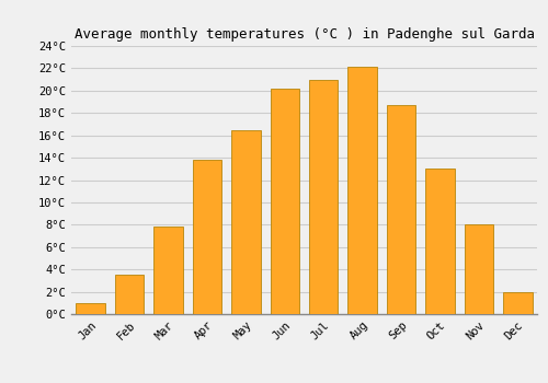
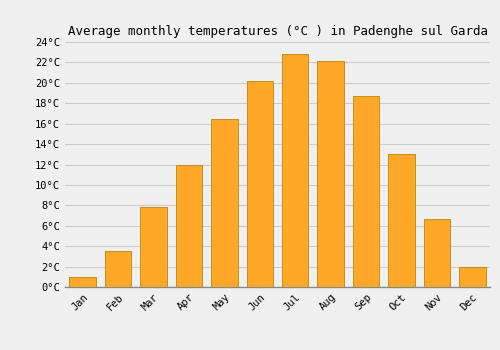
Apr: 13.8°C -> 12.0°C
Jul: 21.0°C -> 22.8°C
Nov: 8.0°C -> 6.7°C
